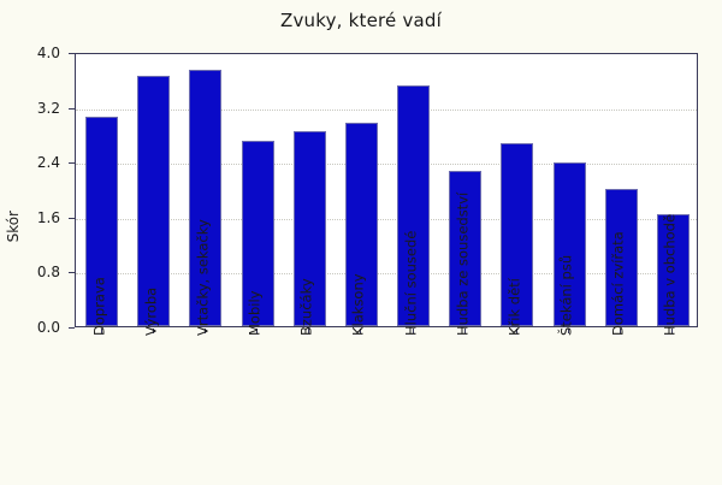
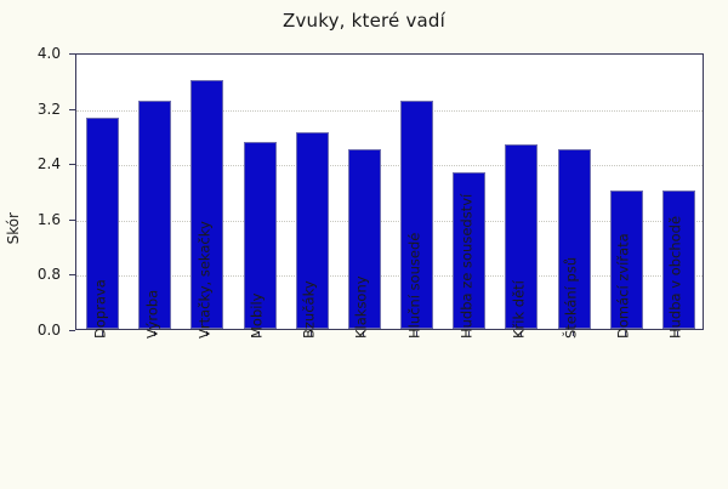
Výroba: 3.6 -> 3.3
Vrtačky, sekačky: 3.7 -> 3.6
Klaksony: 3.0 -> 2.6
Hluční sousedé: 3.5 -> 3.3
Štekání psů: 2.4 -> 2.6
Hudba v obchodě: 1.6 -> 2.0
